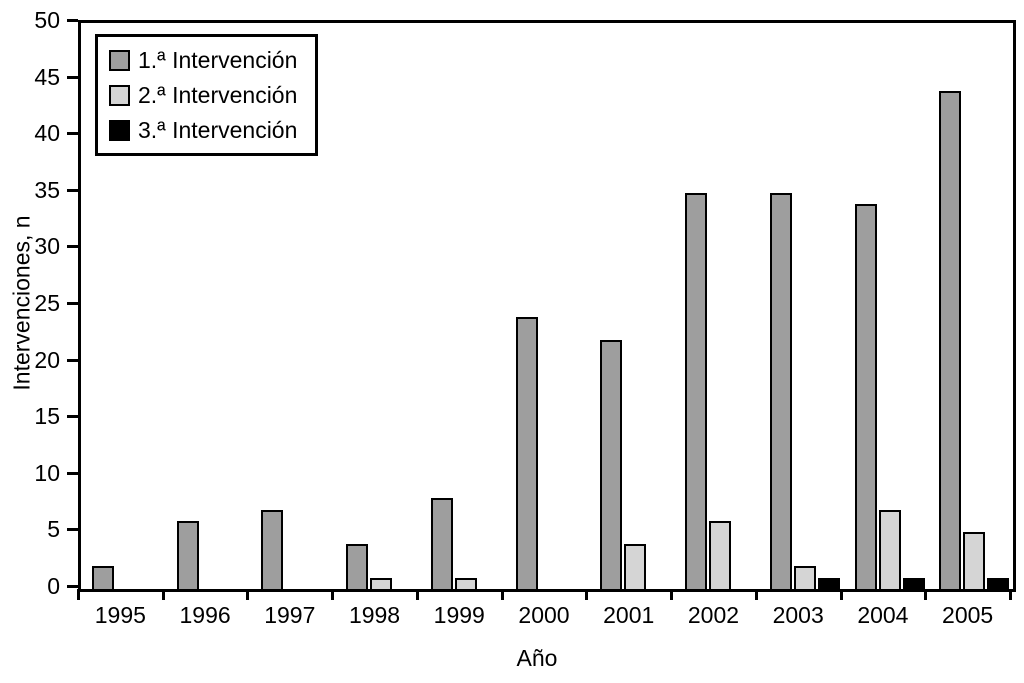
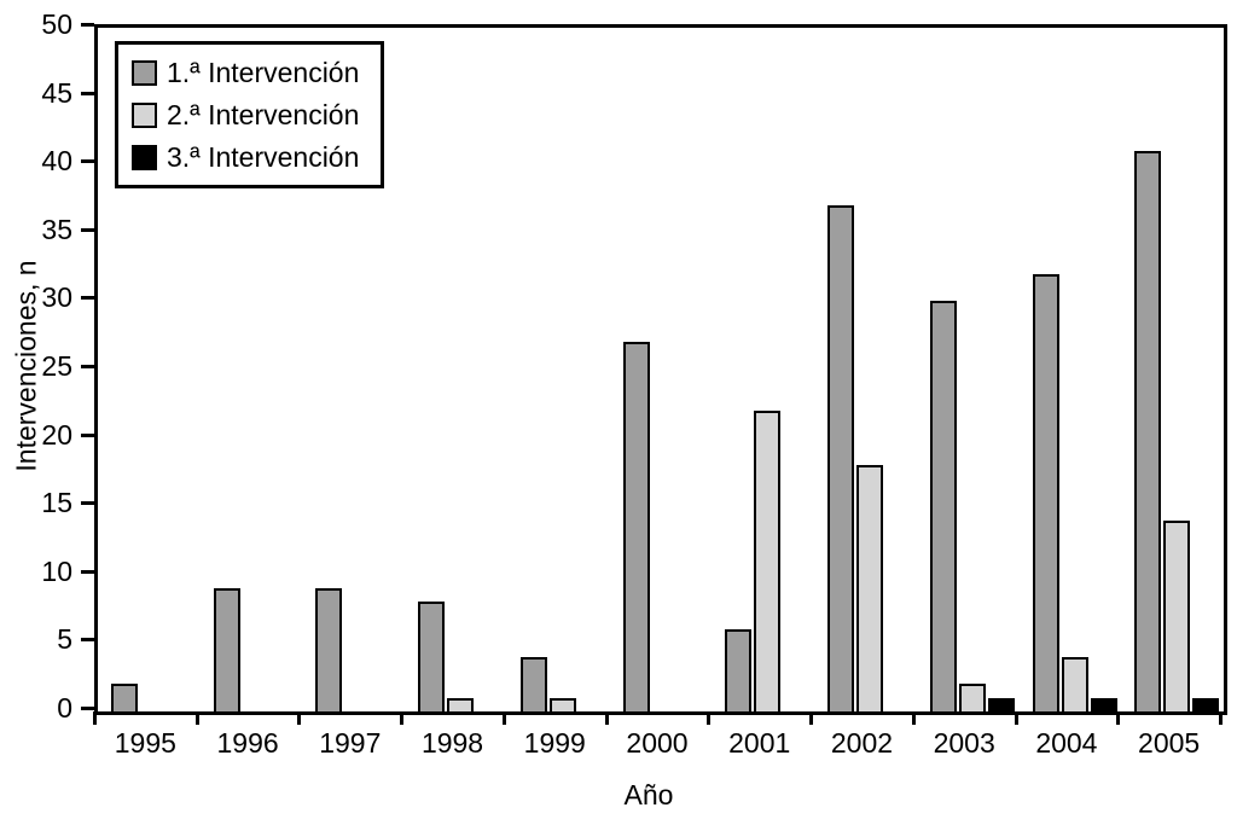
1.ª Intervención/1996: 6 -> 9
1.ª Intervención/1997: 7 -> 9
1.ª Intervención/1998: 4 -> 8
1.ª Intervención/1999: 8 -> 4
1.ª Intervención/2000: 24 -> 27
1.ª Intervención/2001: 22 -> 6
2.ª Intervención/2001: 4 -> 22
1.ª Intervención/2002: 35 -> 37
2.ª Intervención/2002: 6 -> 18
1.ª Intervención/2003: 35 -> 30
1.ª Intervención/2004: 34 -> 32
2.ª Intervención/2004: 7 -> 4
1.ª Intervención/2005: 44 -> 41
2.ª Intervención/2005: 5 -> 14
